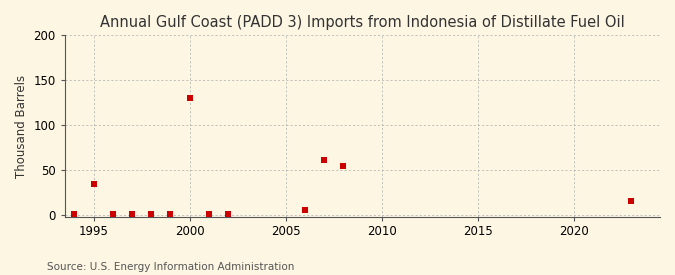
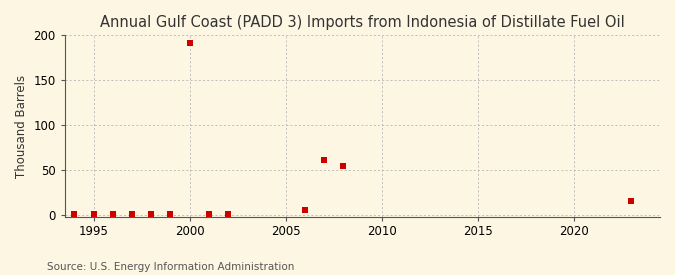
1995: 34 -> 1
2000: 130 -> 191
